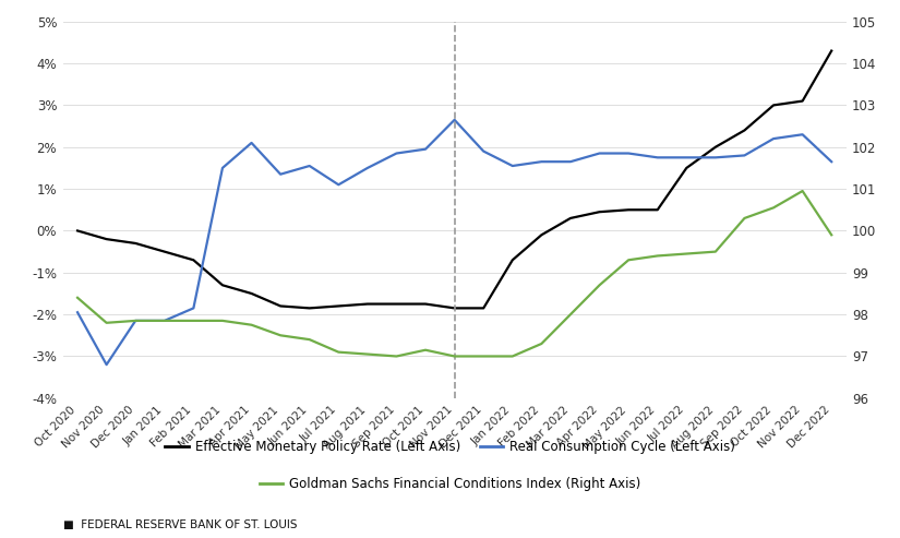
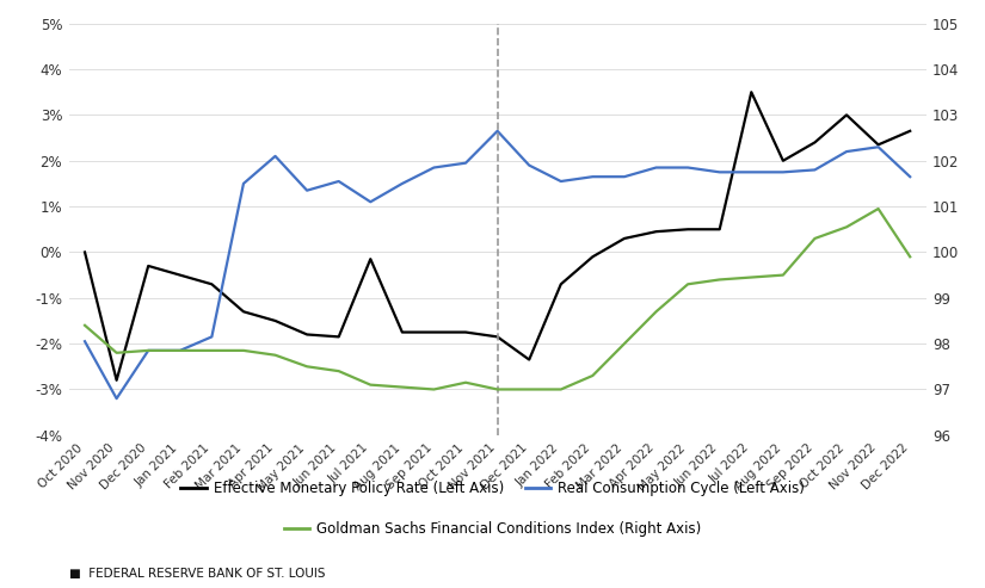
Effective Monetary Policy Rate (Left Axis)/Nov 2020: -0.20% -> -2.80%
Effective Monetary Policy Rate (Left Axis)/Jul 2021: -1.80% -> -0.15%
Effective Monetary Policy Rate (Left Axis)/Dec 2021: -1.85% -> -2.35%
Effective Monetary Policy Rate (Left Axis)/Jul 2022: 1.50% -> 3.50%
Effective Monetary Policy Rate (Left Axis)/Nov 2022: 3.10% -> 2.35%
Effective Monetary Policy Rate (Left Axis)/Dec 2022: 4.30% -> 2.65%
